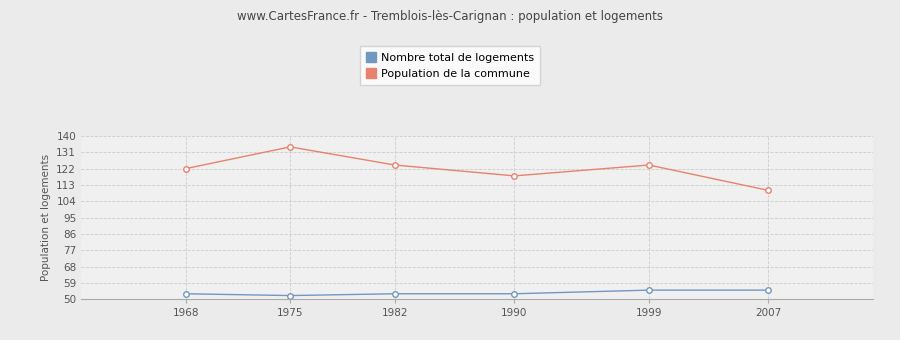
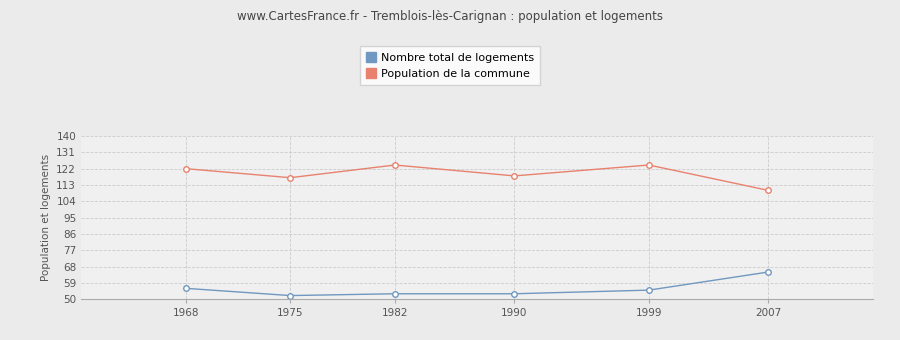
Nombre total de logements/1968: 53 -> 56
Population de la commune/1975: 134 -> 117
Nombre total de logements/2007: 55 -> 65
